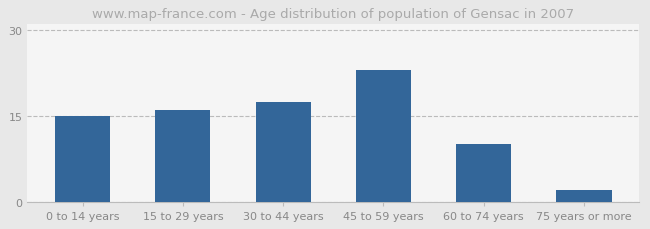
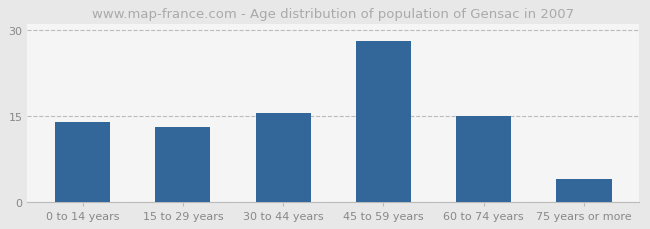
0 to 14 years: 15.0 -> 14.0
15 to 29 years: 16.0 -> 13.0
30 to 44 years: 17.4 -> 15.5
45 to 59 years: 23.0 -> 28.0
60 to 74 years: 10.0 -> 15.0
75 years or more: 2.0 -> 4.0
